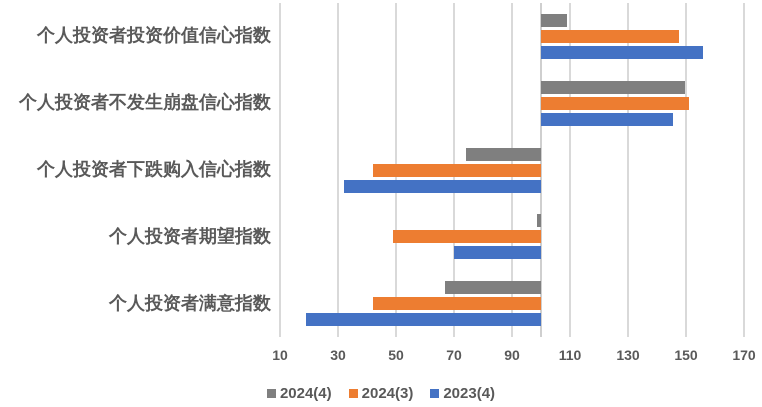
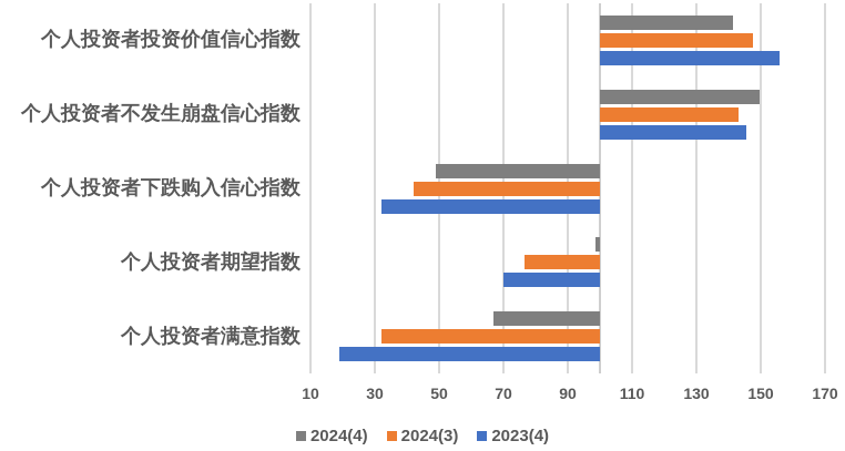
2024(4)/个人投资者投资价值信心指数: 109 -> 142
2024(3)/个人投资者不发生崩盘信心指数: 151 -> 143
2024(4)/个人投资者下跌购入信心指数: 74 -> 49
2024(3)/个人投资者期望指数: 49 -> 76
2024(3)/个人投资者满意指数: 42 -> 32
